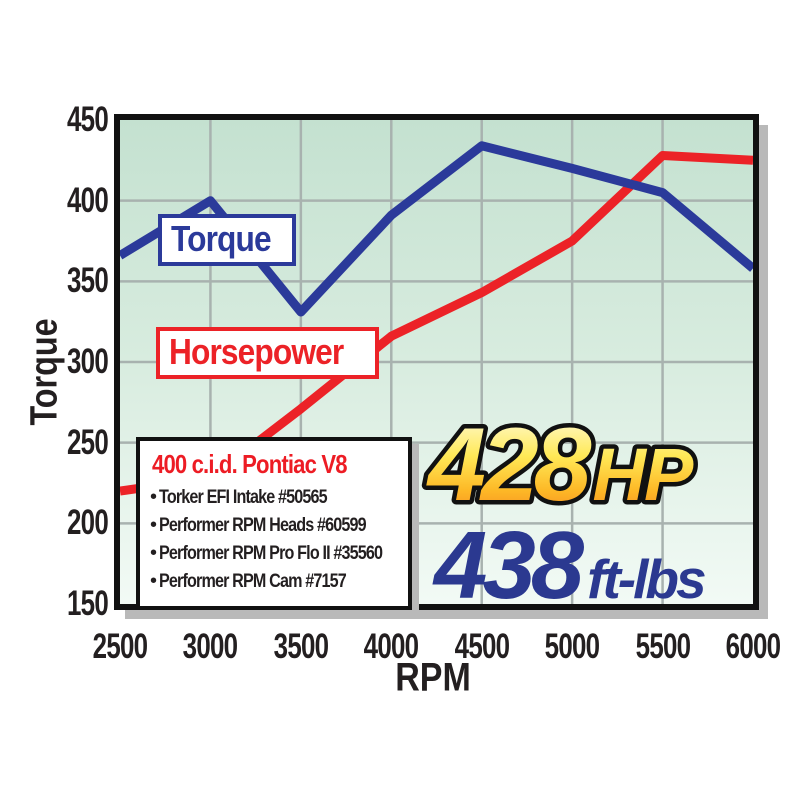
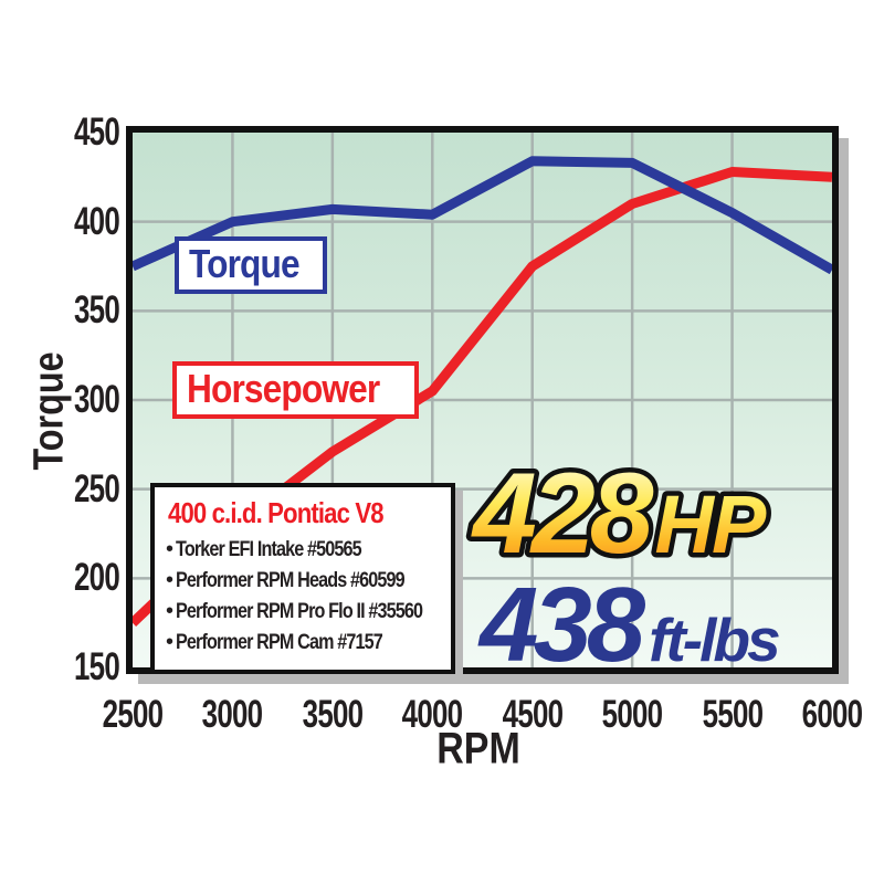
Horsepower/2500: 220 -> 175
Torque/2500: 366 -> 375
Torque/3500: 331 -> 407
Horsepower/4000: 316 -> 305
Torque/4000: 391 -> 404
Horsepower/4500: 343 -> 375
Horsepower/5000: 375 -> 410
Torque/5000: 420 -> 433
Torque/6000: 358 -> 373
